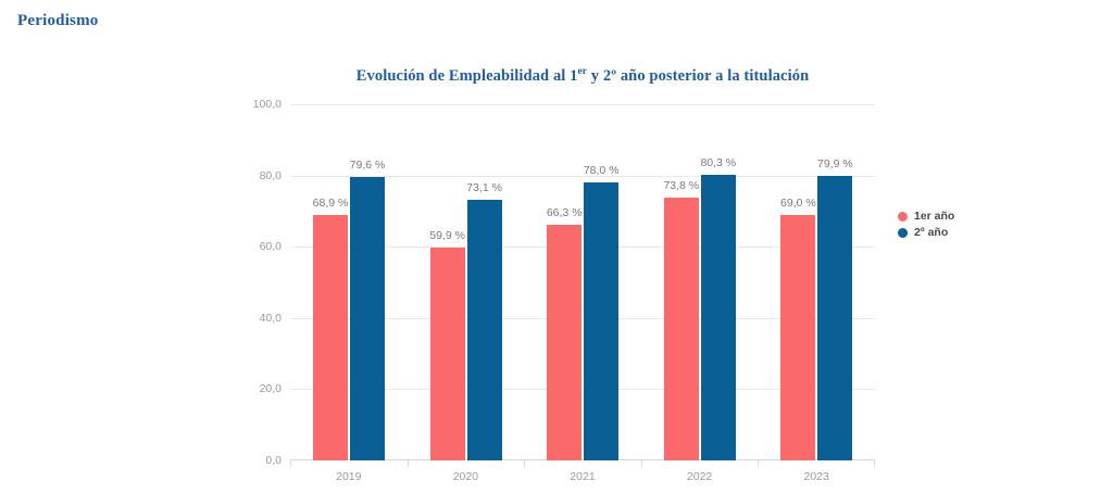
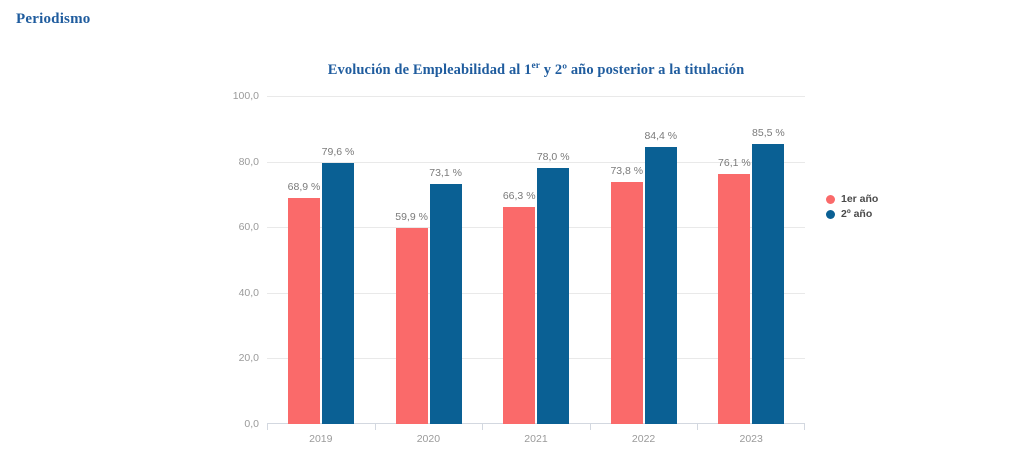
2º año/2022: 80,3 -> 84,4
1er año/2023: 69,0 -> 76,1
2º año/2023: 79,9 -> 85,5
